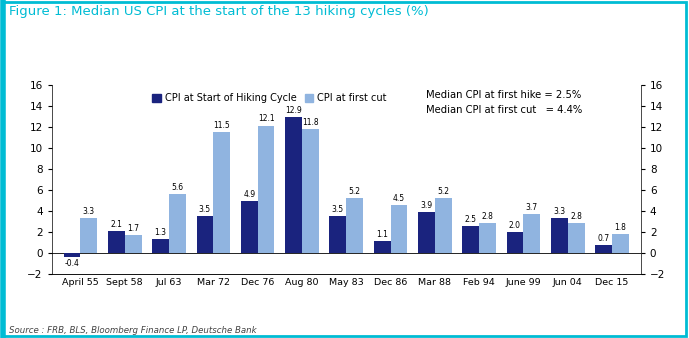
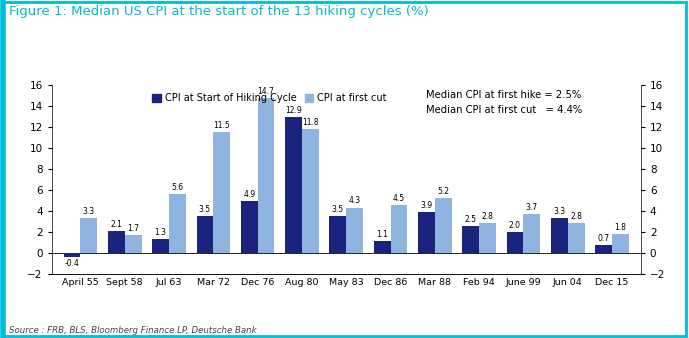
CPI at first cut/Dec 76: 12.1 -> 14.7
CPI at first cut/May 83: 5.2 -> 4.3
